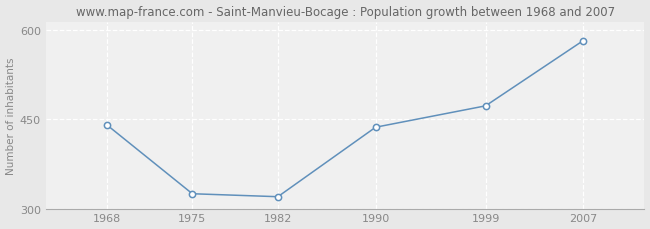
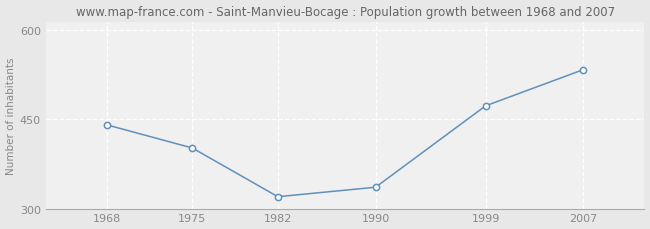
1975: 325 -> 402
1990: 437 -> 336
2007: 583 -> 534
